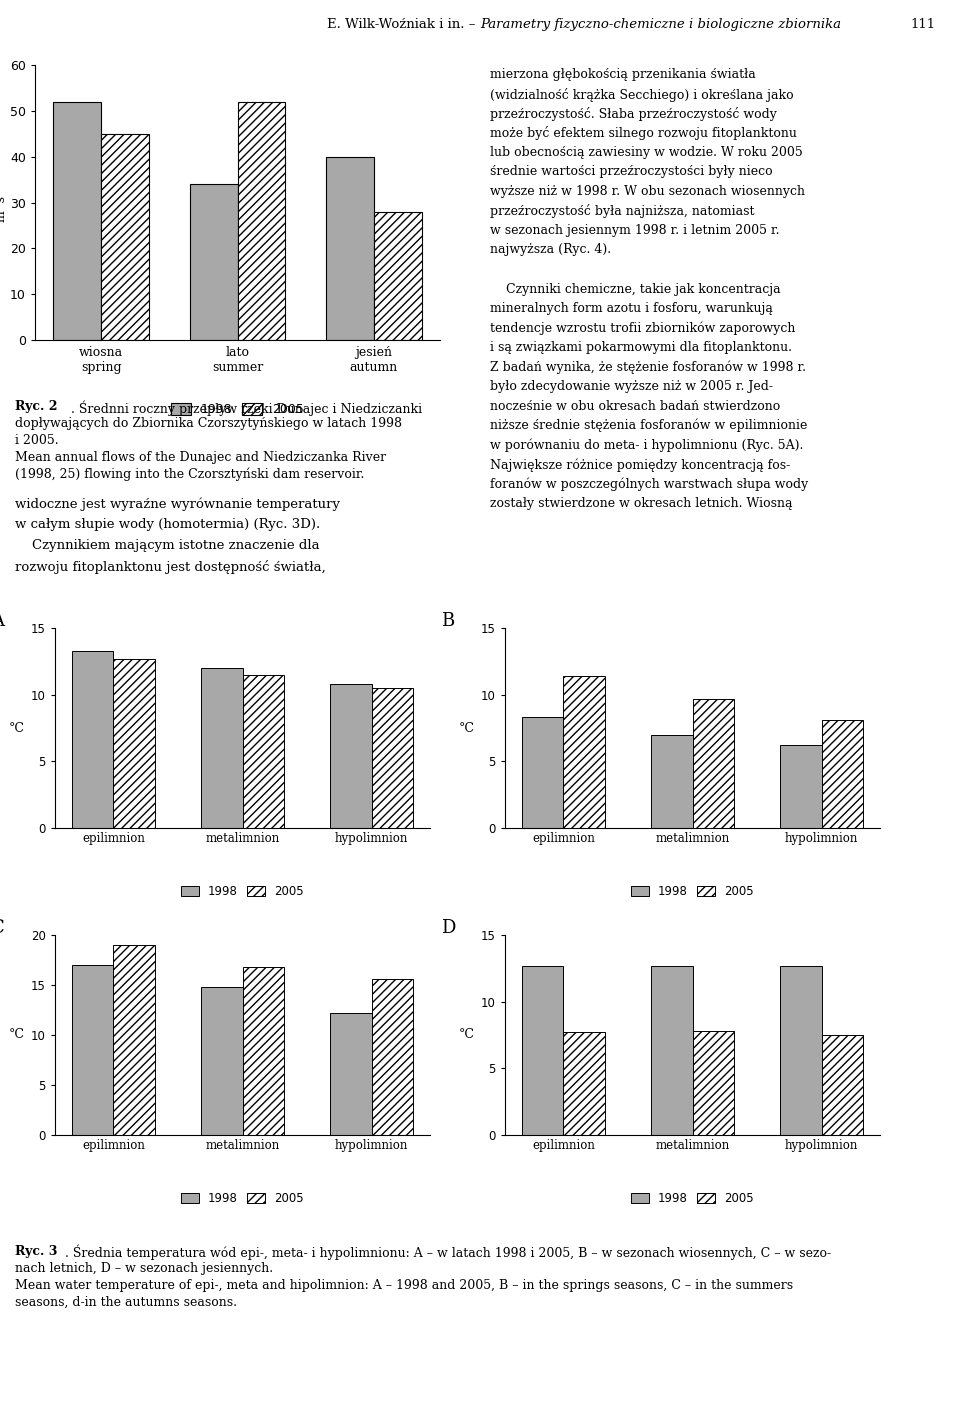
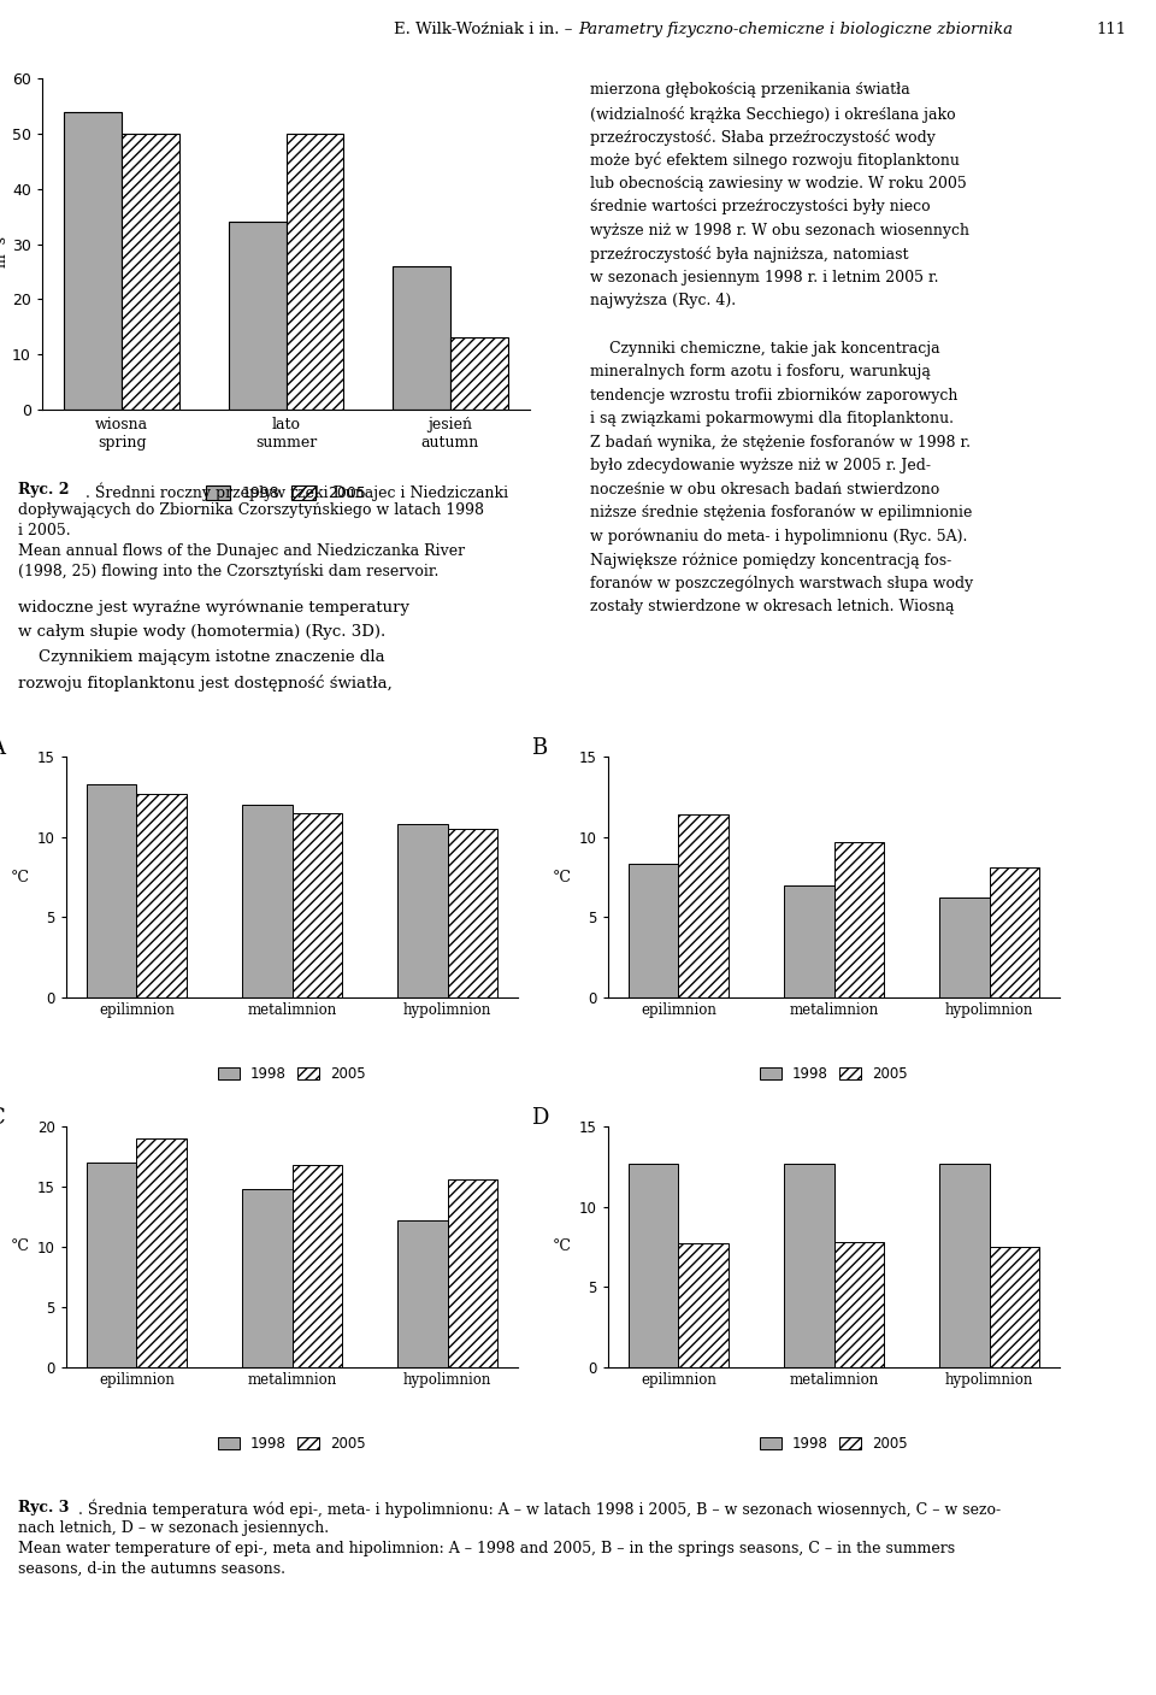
1998/wiosna spring: 52 -> 54
2005/wiosna spring: 45 -> 50
2005/lato summer: 52 -> 50
1998/jesień autumn: 40 -> 26
2005/jesień autumn: 28 -> 13
